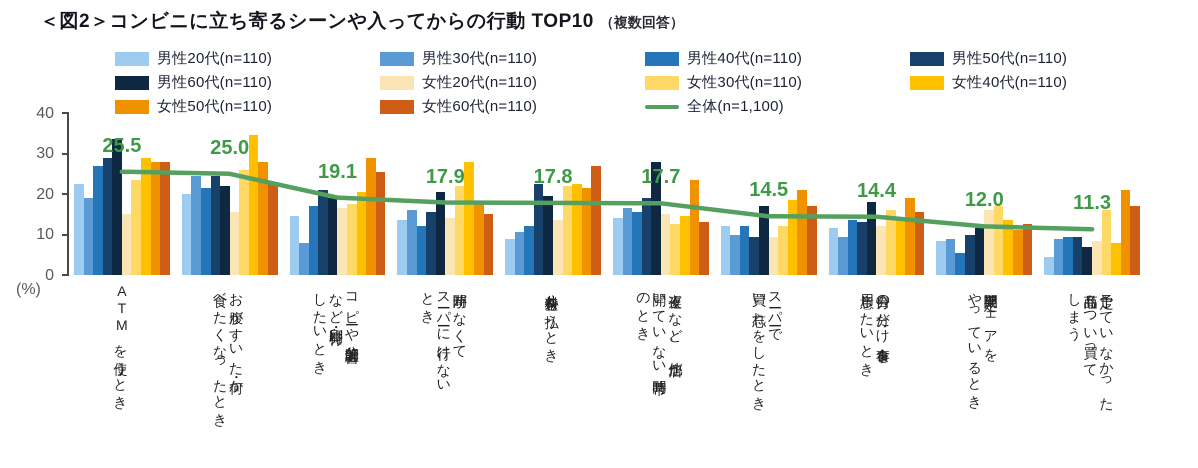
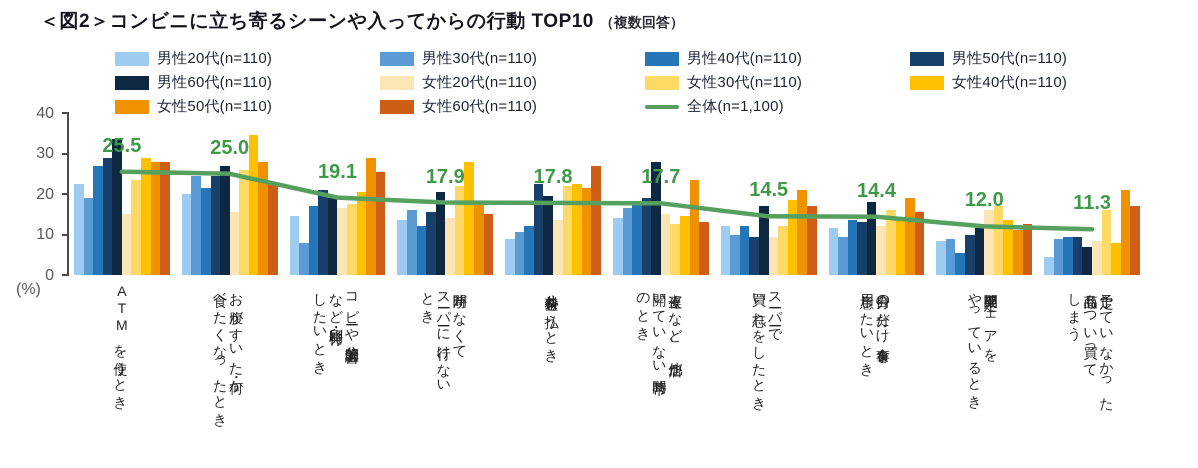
男性60代(n=110)/お腹がすいた・何か食べたくなったとき: 22 -> 27
男性40代(n=110)/夜遅くなど、他店が開いていない時間帯のとき: 16 -> 18
